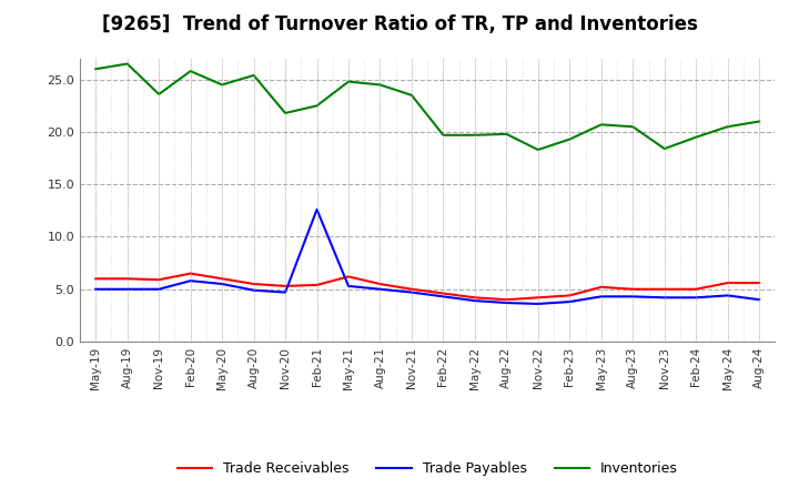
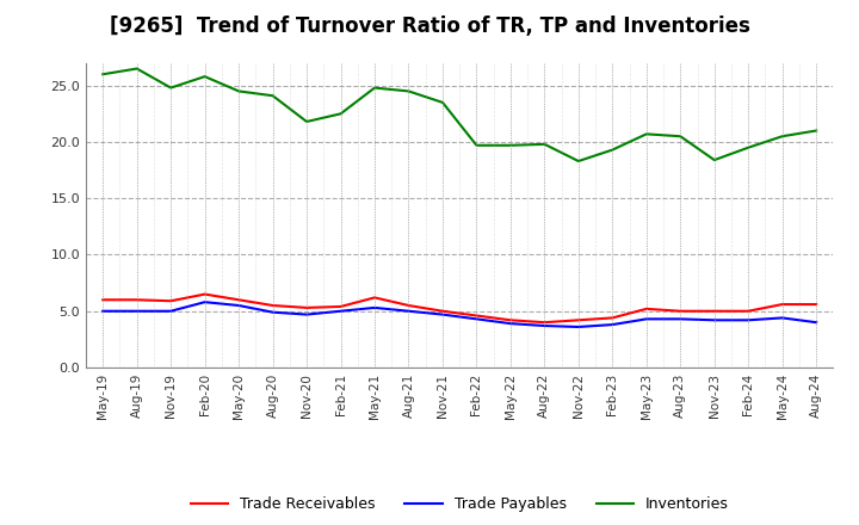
Inventories/Nov-19: 23.6 -> 24.8
Inventories/Aug-20: 25.4 -> 24.1
Trade Payables/Feb-21: 12.6 -> 5.0
